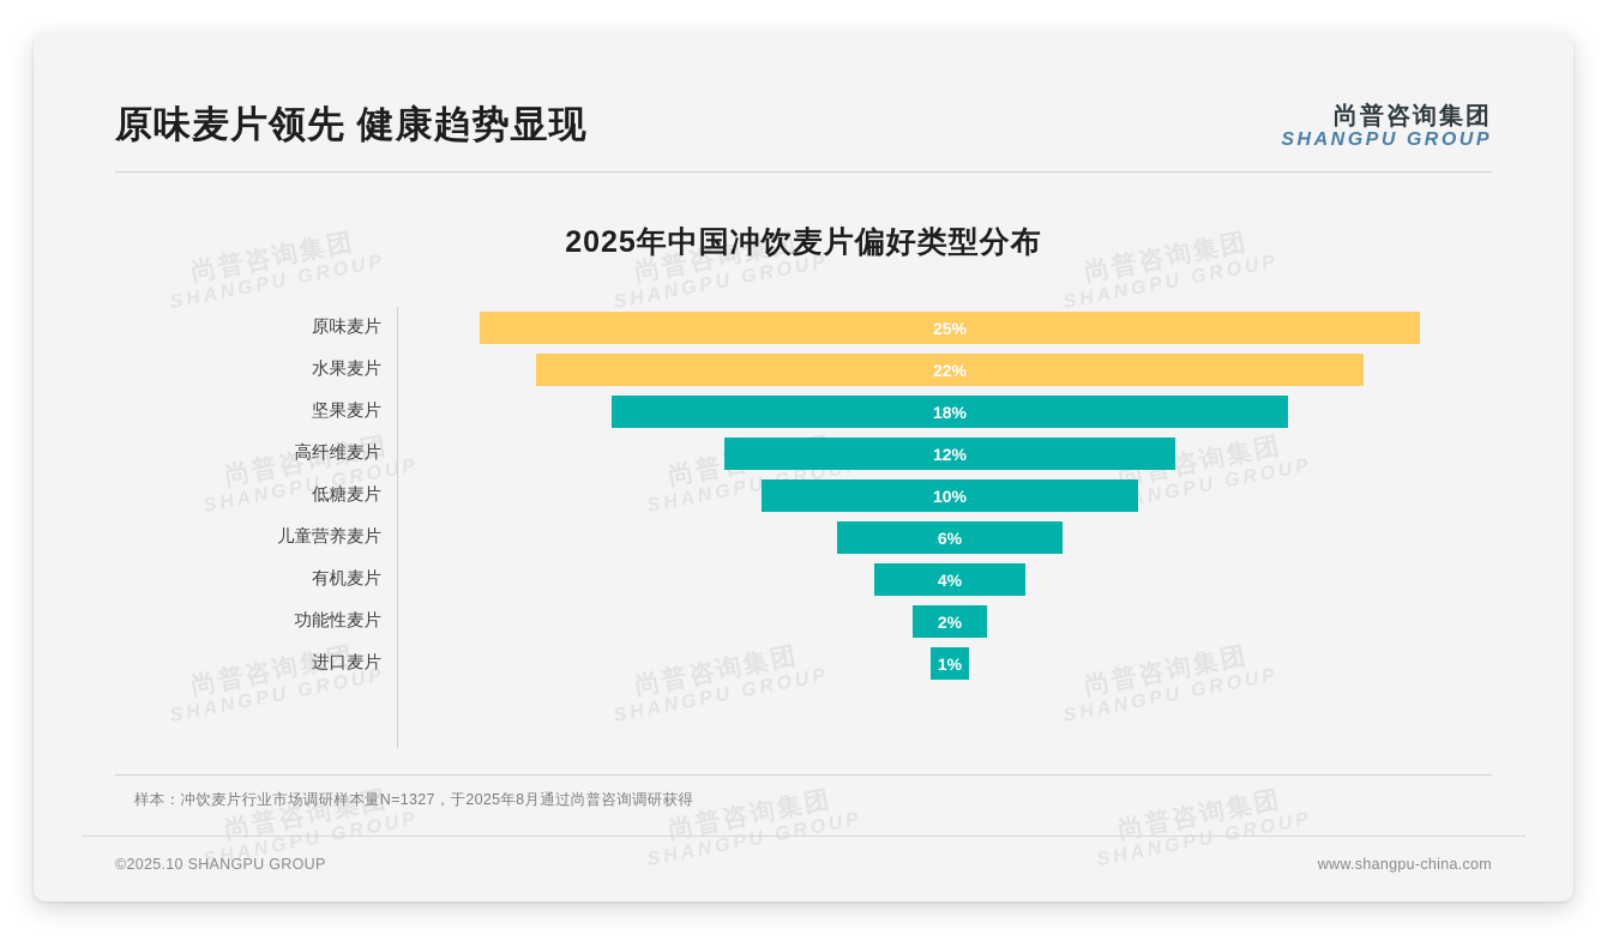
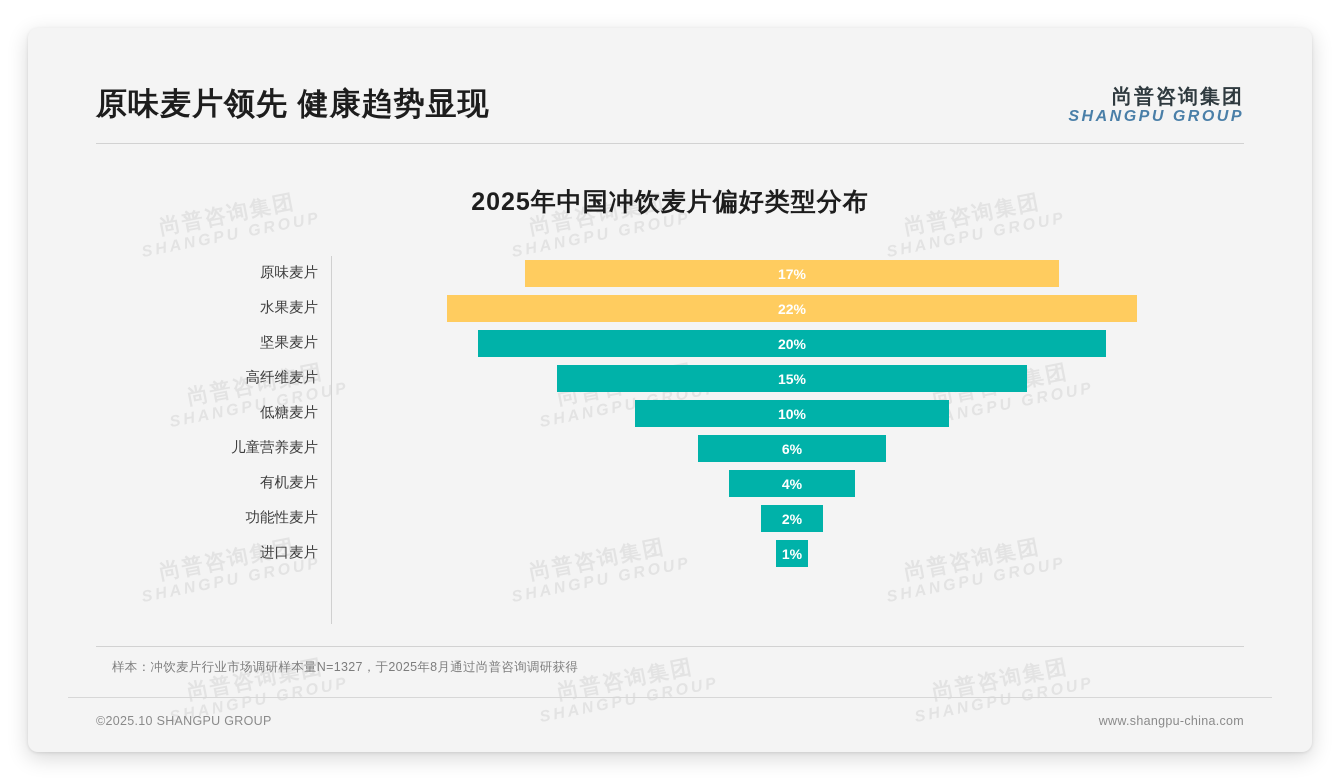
原味麦片: 25% -> 17%
坚果麦片: 18% -> 20%
高纤维麦片: 12% -> 15%
